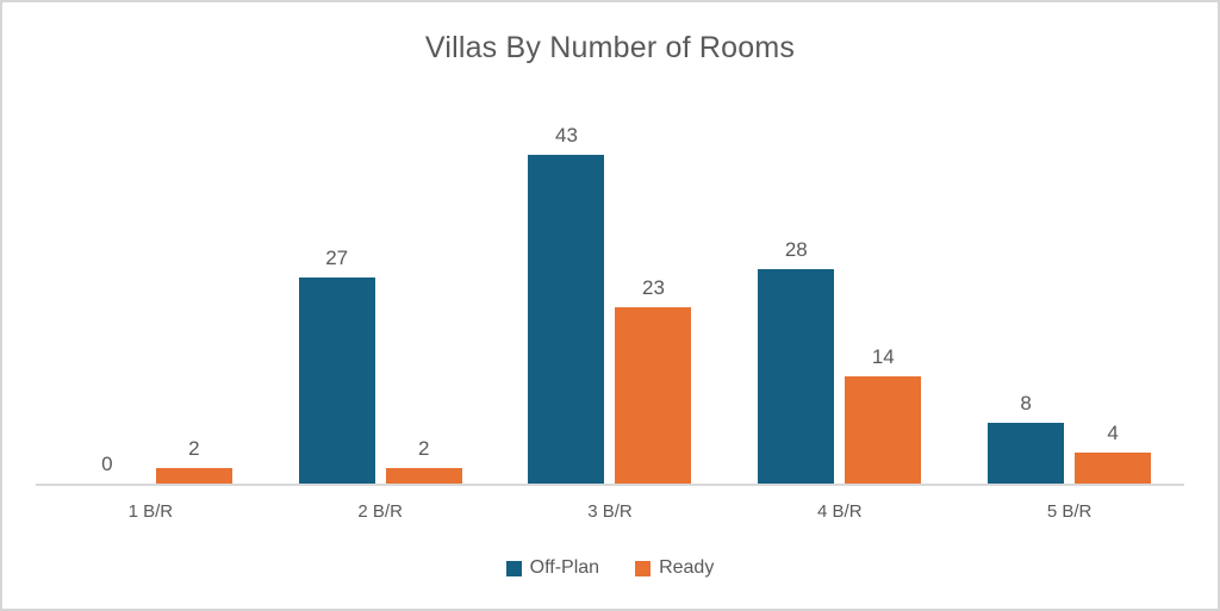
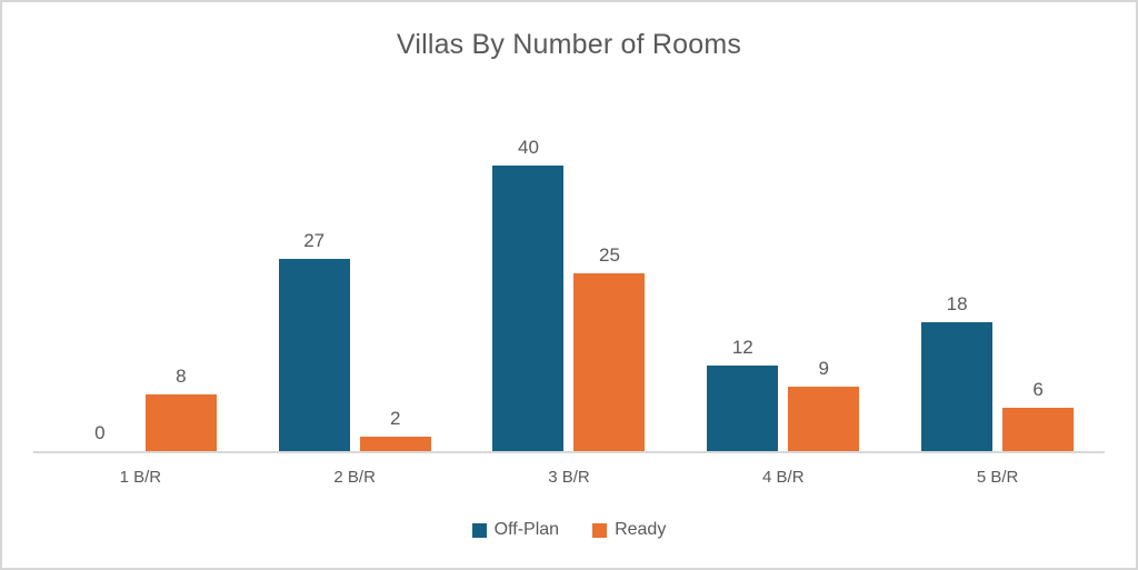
Ready/1 B/R: 2 -> 8
Off-Plan/3 B/R: 43 -> 40
Ready/3 B/R: 23 -> 25
Off-Plan/4 B/R: 28 -> 12
Ready/4 B/R: 14 -> 9
Off-Plan/5 B/R: 8 -> 18
Ready/5 B/R: 4 -> 6
